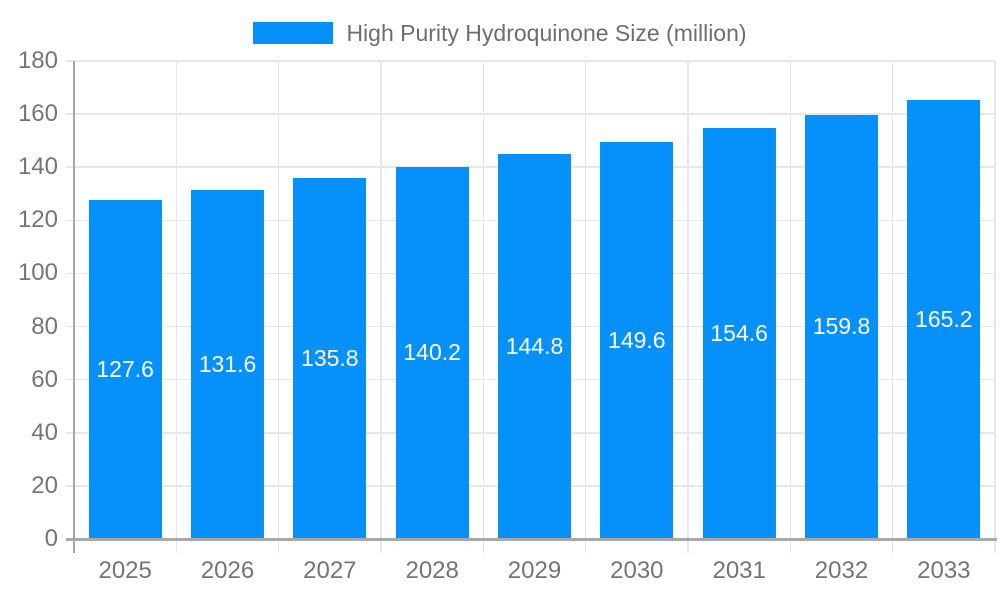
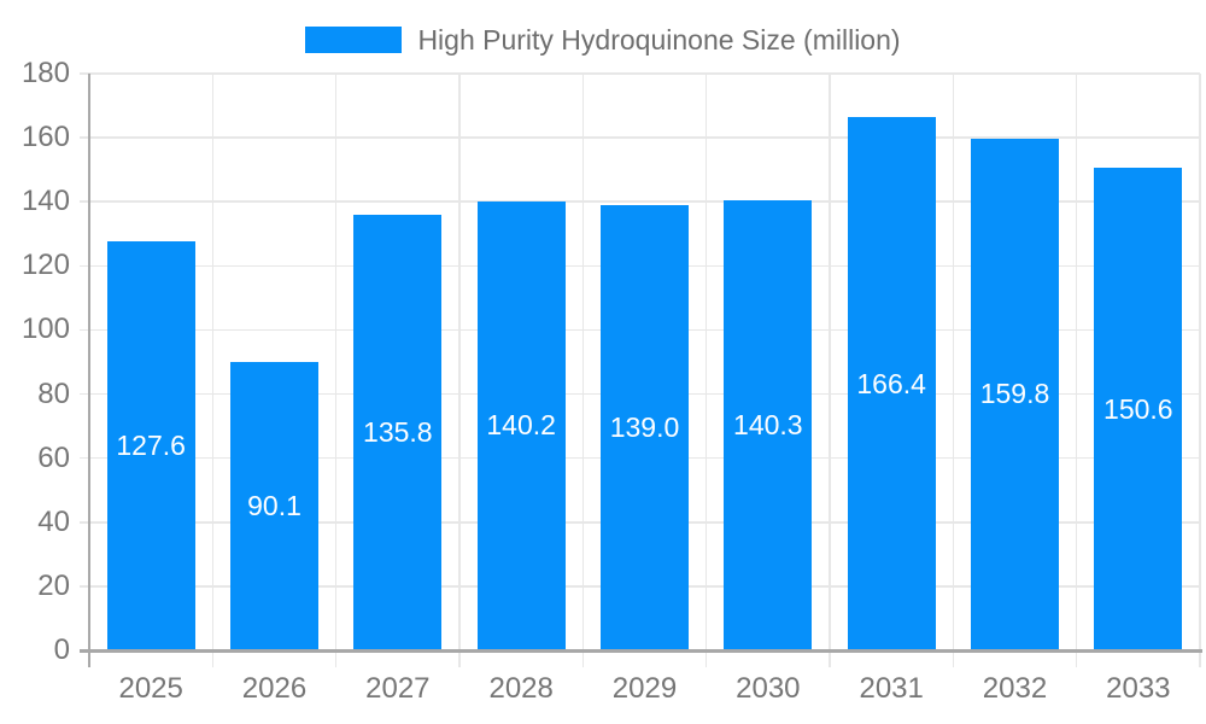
2026: 131.6 -> 90.1
2029: 144.8 -> 139.0
2030: 149.6 -> 140.3
2031: 154.6 -> 166.4
2033: 165.2 -> 150.6
